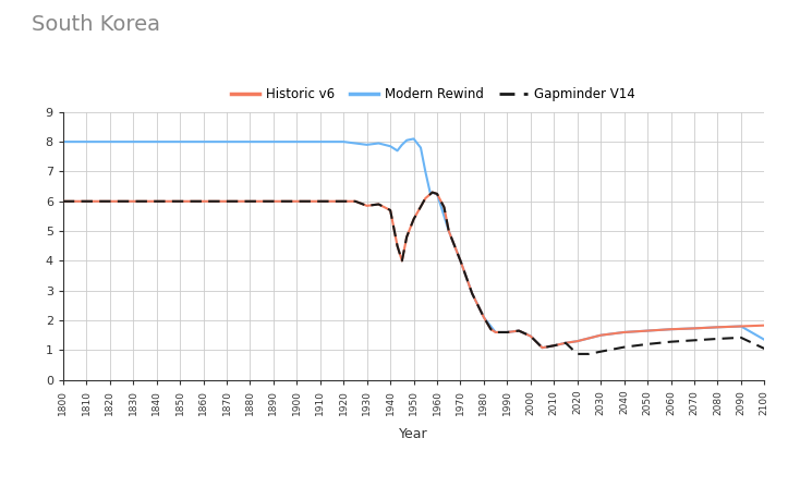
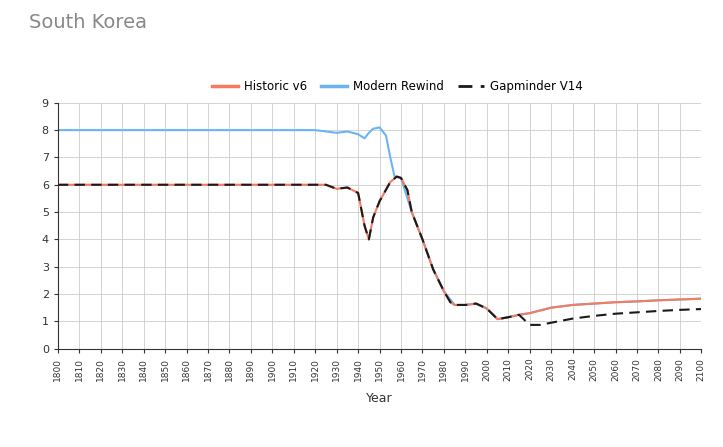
Modern Rewind/2100: 1.35 -> 1.83
Gapminder V14/2100: 1.05 -> 1.45
